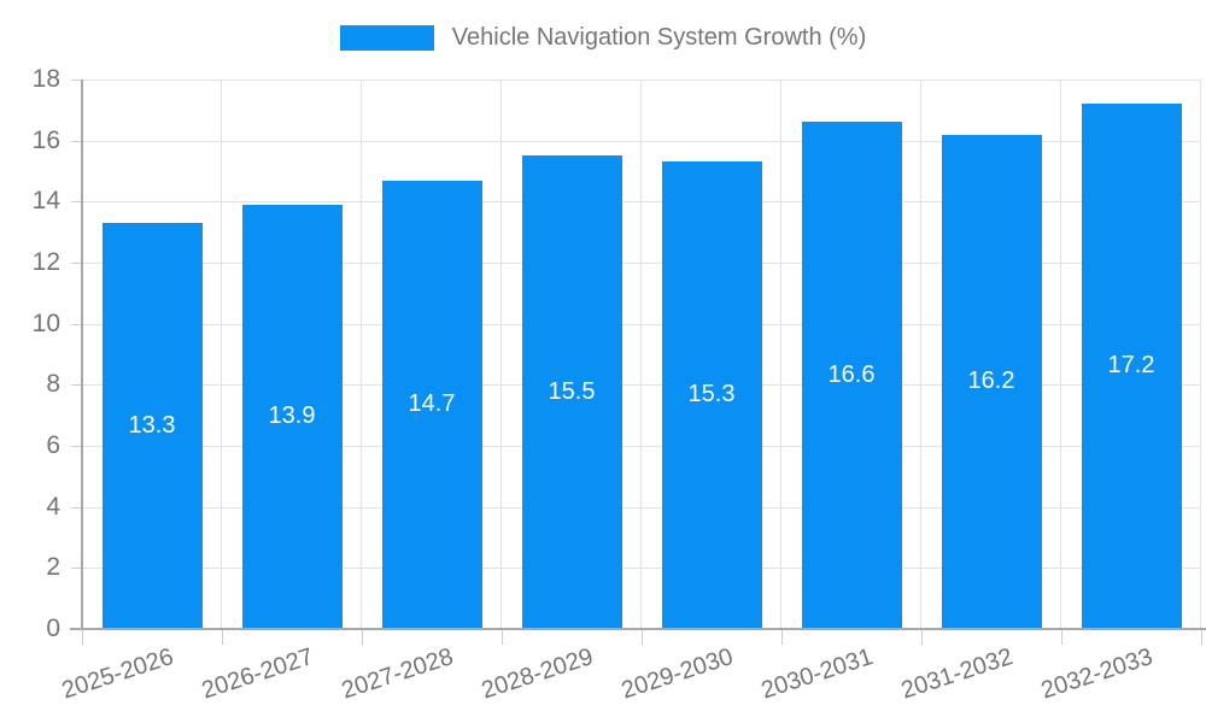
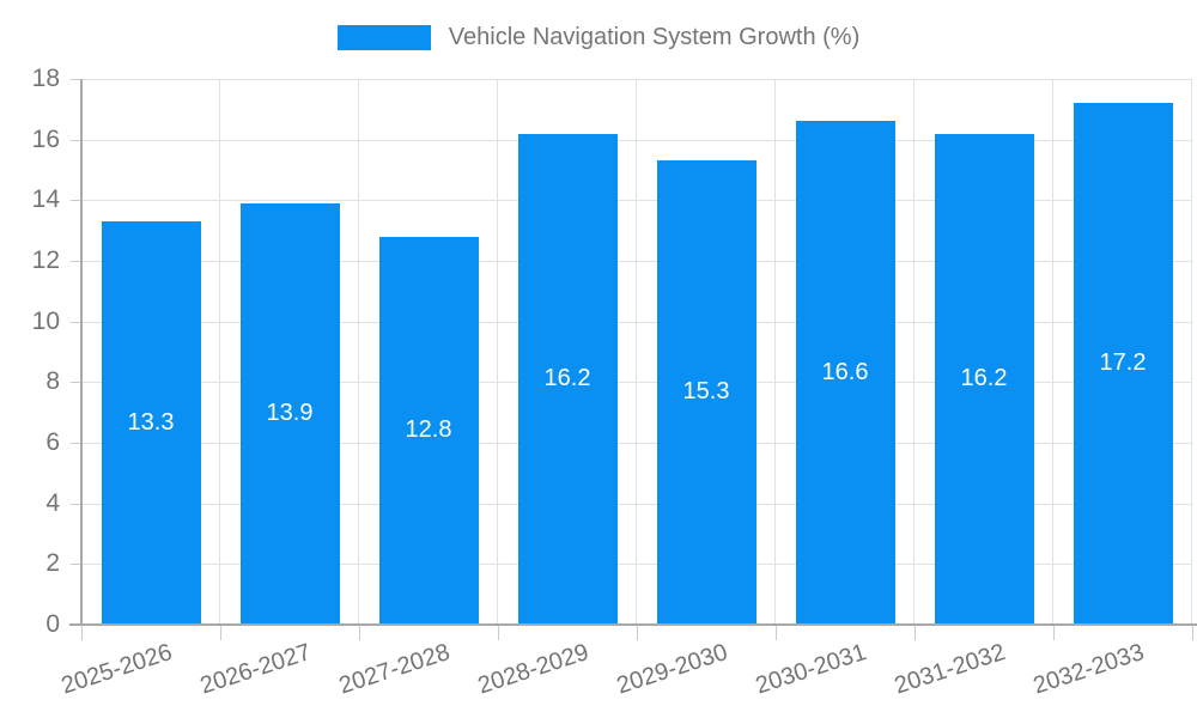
2027-2028: 14.7 -> 12.8
2028-2029: 15.5 -> 16.2
